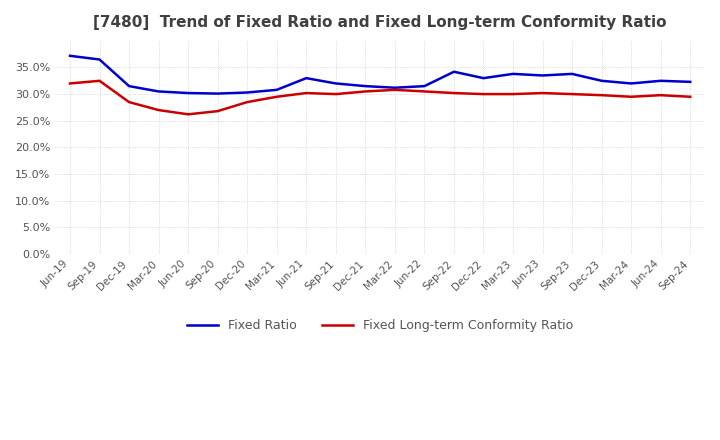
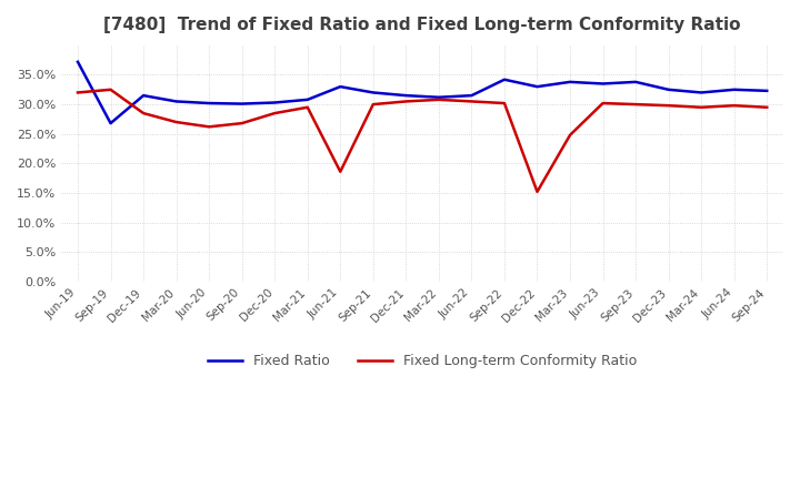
Fixed Ratio/Sep-19: 36.5% -> 26.8%
Fixed Long-term Conformity Ratio/Jun-21: 30.2% -> 18.6%
Fixed Long-term Conformity Ratio/Dec-22: 30.0% -> 15.2%
Fixed Long-term Conformity Ratio/Mar-23: 30.0% -> 24.8%
